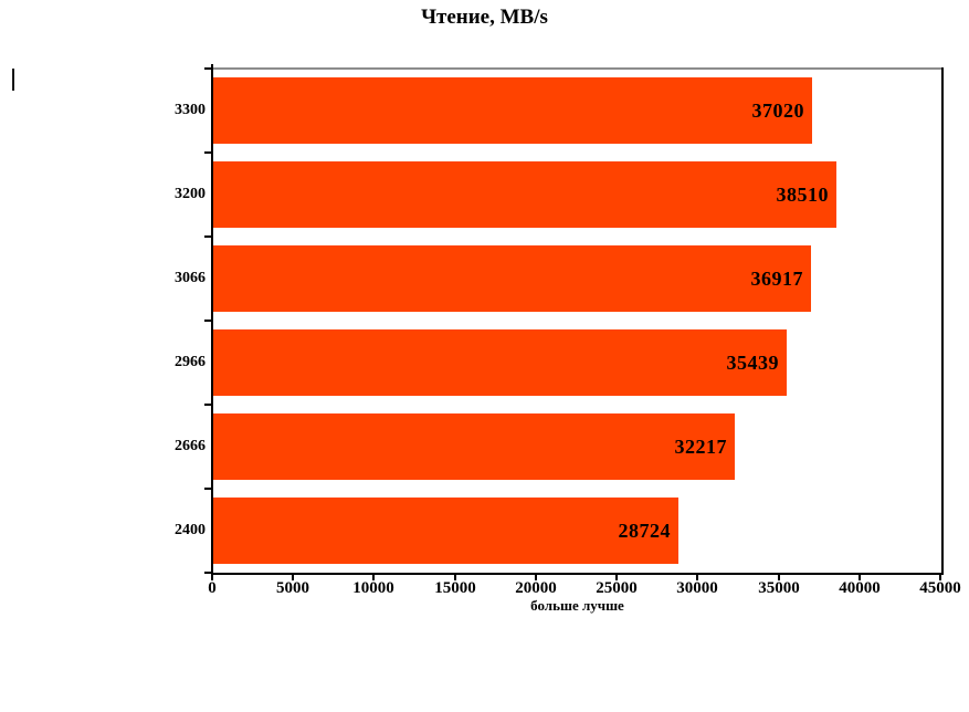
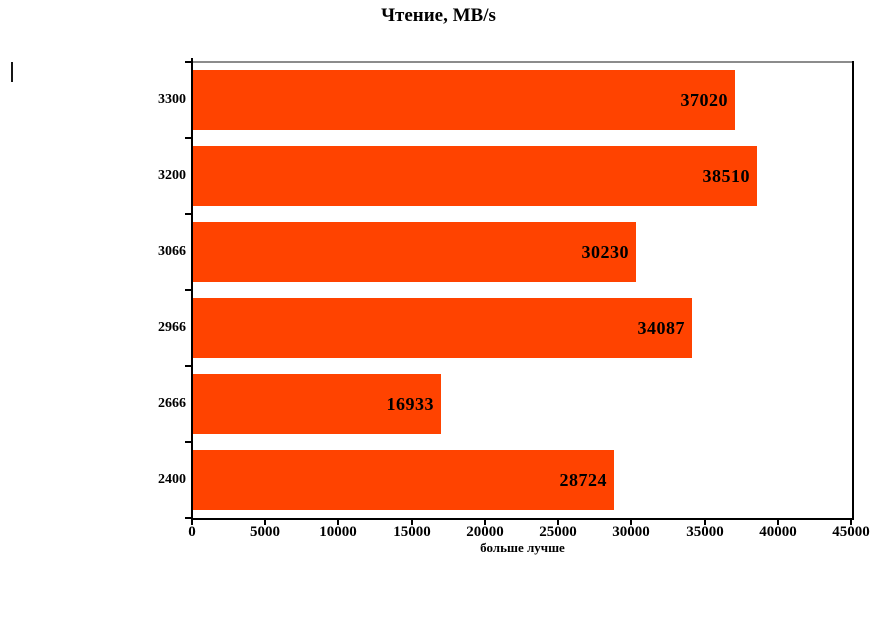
3066: 36917 -> 30230
2966: 35439 -> 34087
2666: 32217 -> 16933
